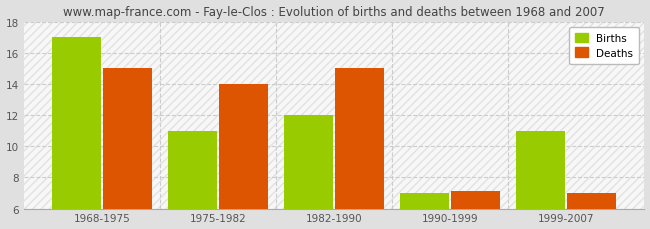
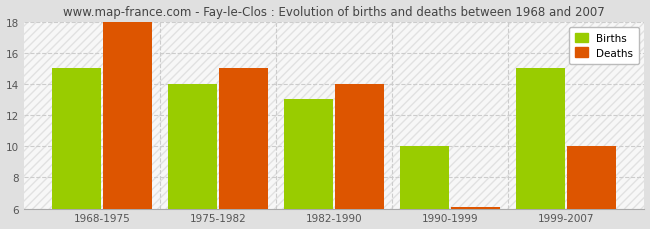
Births/1968-1975: 17 -> 15
Deaths/1968-1975: 15.0 -> 18.0
Births/1975-1982: 11 -> 14
Deaths/1975-1982: 14.0 -> 15.0
Births/1982-1990: 12 -> 13
Deaths/1982-1990: 15.0 -> 14.0
Births/1990-1999: 7 -> 10
Deaths/1990-1999: 7.1 -> 6.1
Births/1999-2007: 11 -> 15
Deaths/1999-2007: 7.0 -> 10.0
